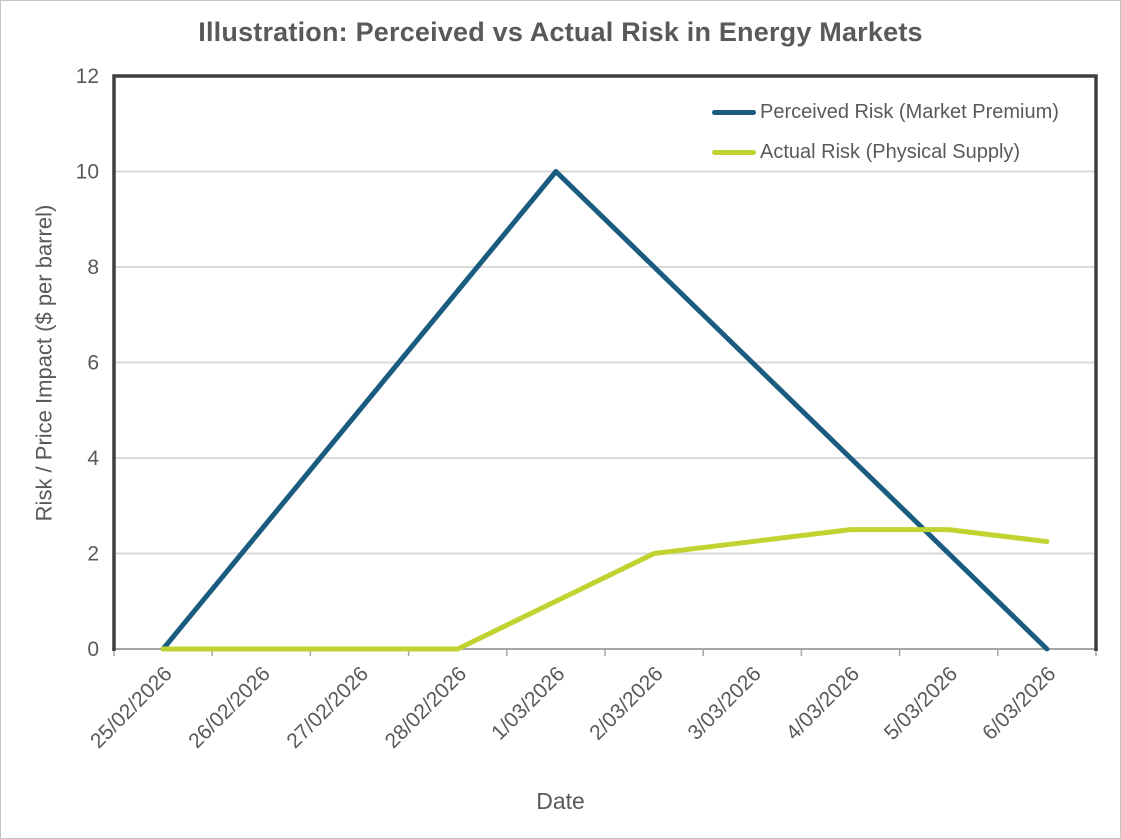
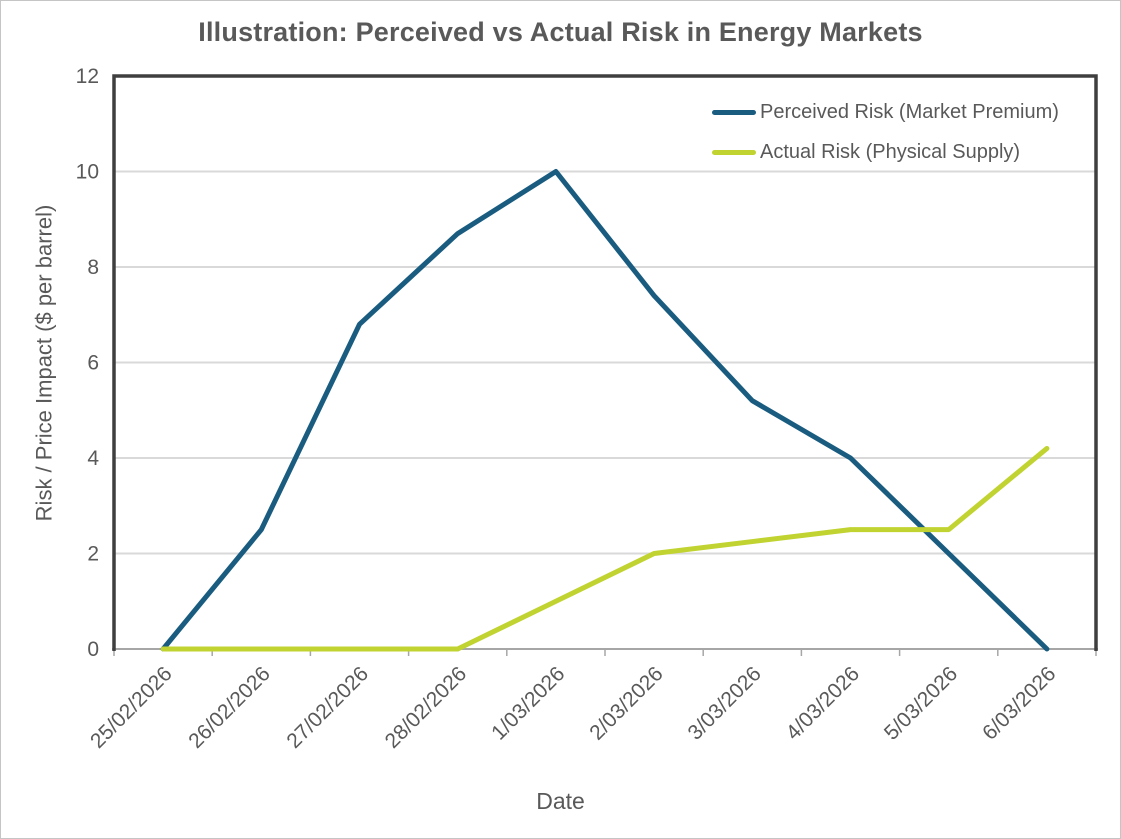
Perceived Risk (Market Premium)/27/02/2026: 5.0 -> 6.8
Perceived Risk (Market Premium)/28/02/2026: 7.5 -> 8.7
Perceived Risk (Market Premium)/2/03/2026: 8.0 -> 7.4
Perceived Risk (Market Premium)/3/03/2026: 6.0 -> 5.2
Actual Risk (Physical Supply)/6/03/2026: 2.2 -> 4.2
